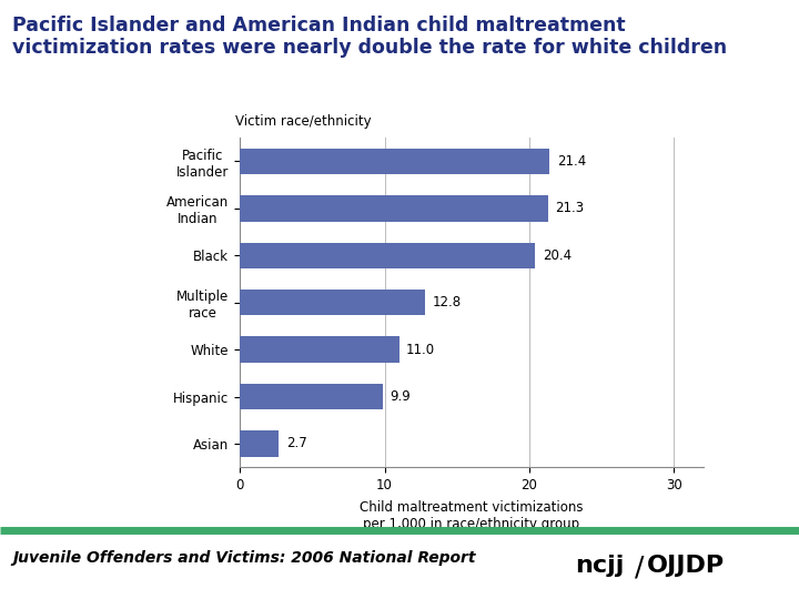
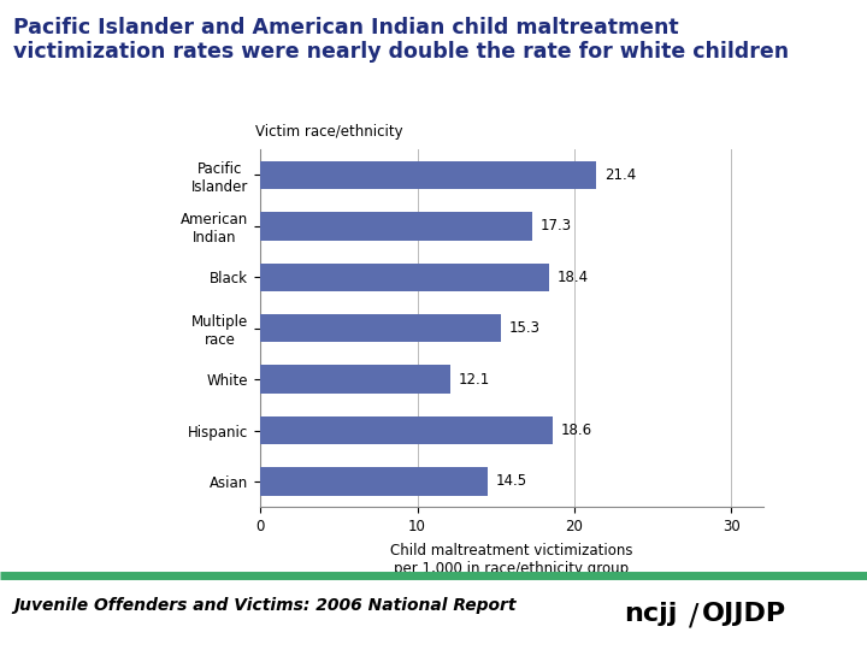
American Indian: 21.3 -> 17.3
Black: 20.4 -> 18.4
Multiple race: 12.8 -> 15.3
White: 11.0 -> 12.1
Hispanic: 9.9 -> 18.6
Asian: 2.7 -> 14.5
